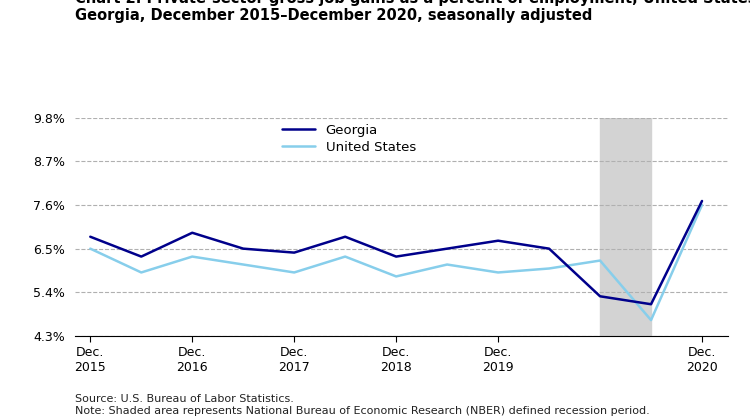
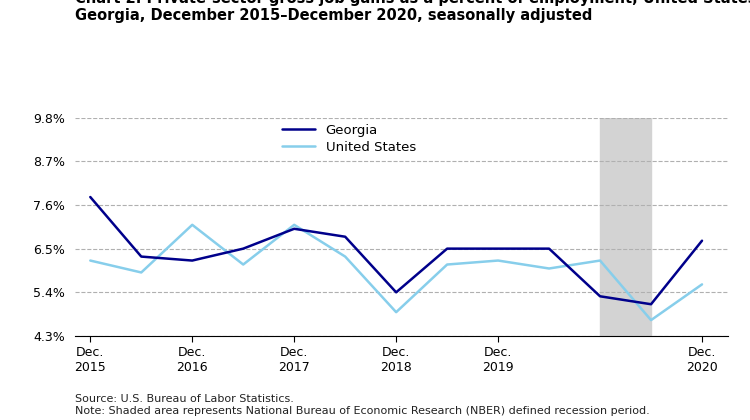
Georgia/Dec. 2015: 6.8% -> 7.8%
United States/Dec. 2015: 6.5% -> 6.2%
Georgia/Dec. 2016: 6.9% -> 6.2%
United States/Dec. 2016: 6.3% -> 7.1%
Georgia/Dec. 2017: 6.4% -> 7.0%
United States/Dec. 2017: 5.9% -> 7.1%
Georgia/Dec. 2018: 6.3% -> 5.4%
United States/Dec. 2018: 5.8% -> 4.9%
Georgia/Dec. 2019: 6.7% -> 6.5%
United States/Dec. 2019: 5.9% -> 6.2%
Georgia/Dec. 2020: 7.7% -> 6.7%
United States/Dec. 2020: 7.6% -> 5.6%
